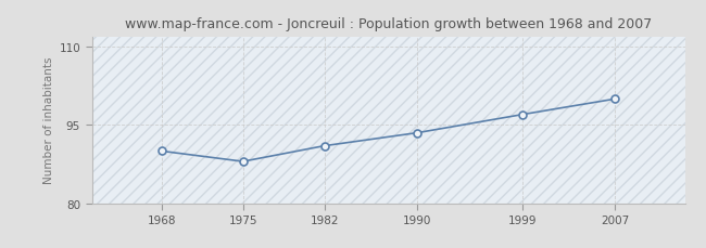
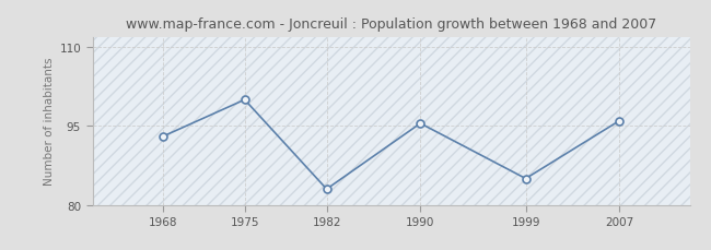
1968: 90.0 -> 93.0
1975: 88.0 -> 100.0
1982: 91.0 -> 83.0
1990: 93.5 -> 95.5
1999: 97.0 -> 85.0
2007: 100.0 -> 96.0
